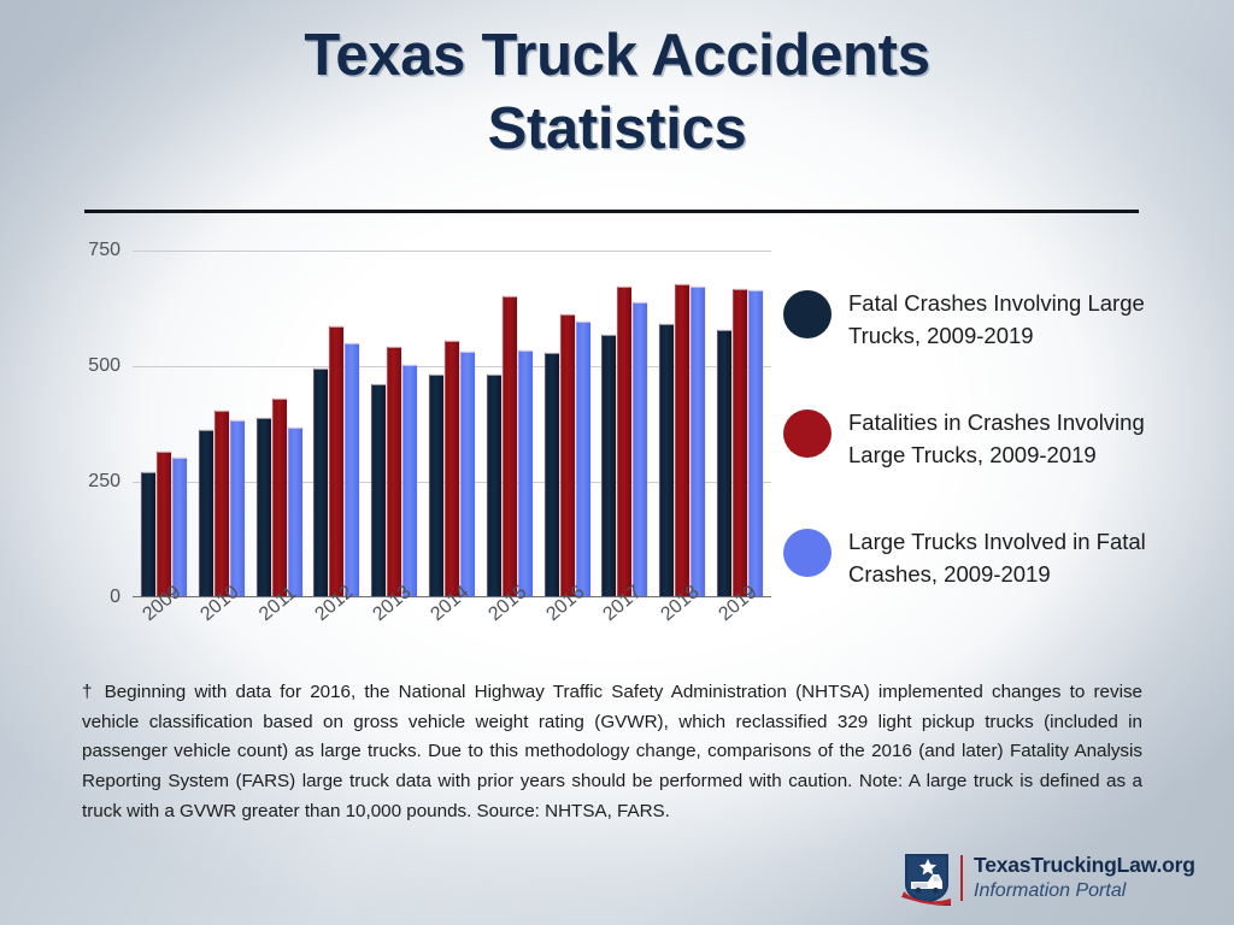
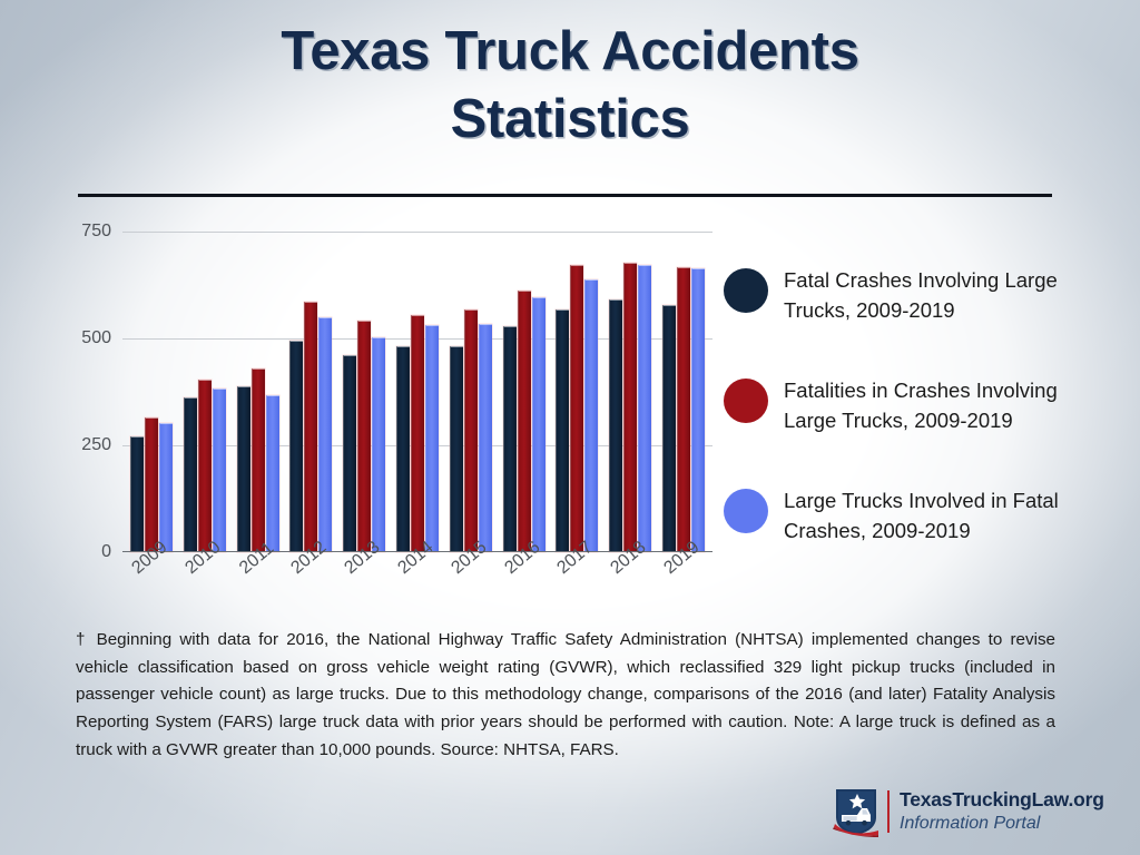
Fatalities in Crashes Involving Large Trucks, 2009-2019/2015: 650 -> 570
